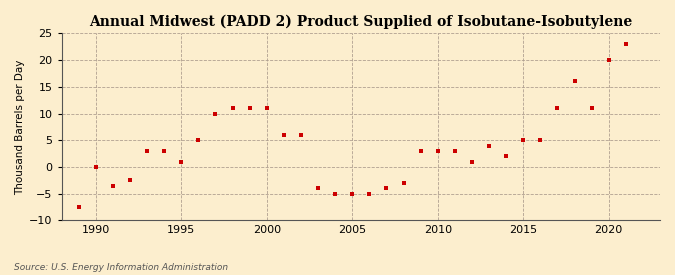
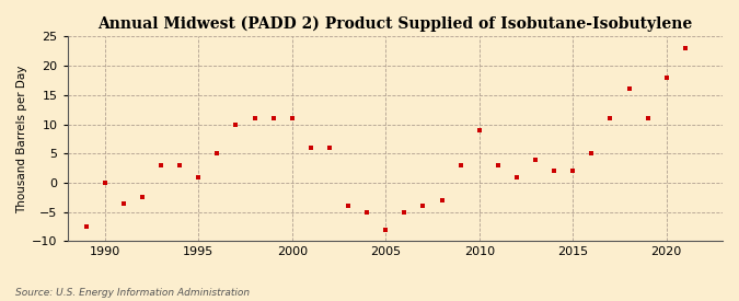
2005: -5.0 -> -8.0
2010: 3.0 -> 9.0
2015: 5.0 -> 2.0
2020: 20.0 -> 18.0
